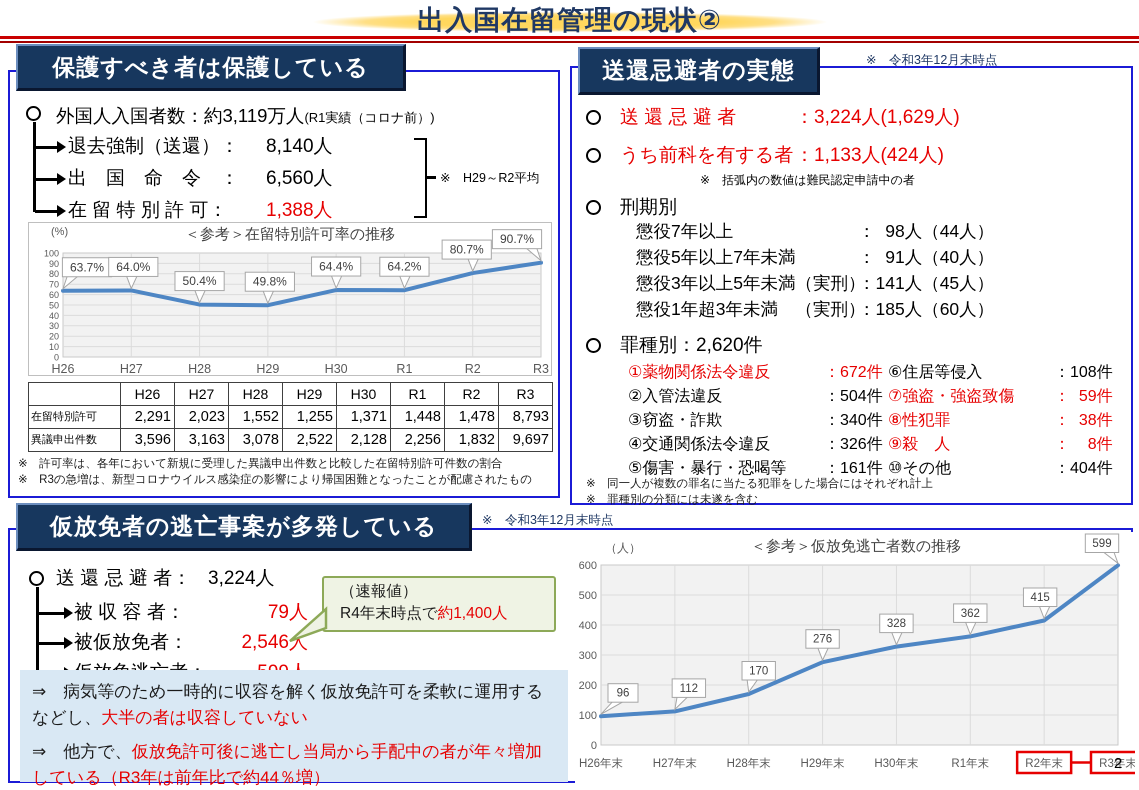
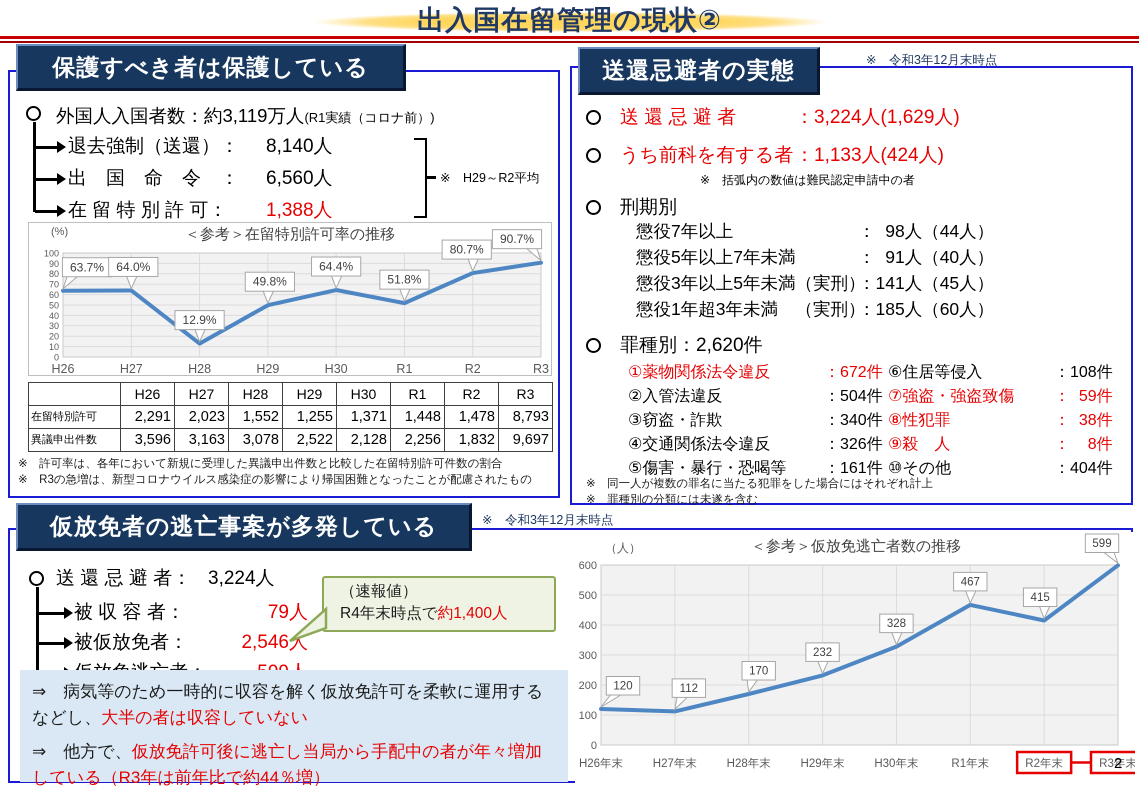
＜参考＞在留特別許可率の推移/H28: 50.4% -> 12.9%
＜参考＞在留特別許可率の推移/R1: 64.2% -> 51.8%
＜参考＞仮放免逃亡者数の推移/H26年末: 96 -> 120
＜参考＞仮放免逃亡者数の推移/H29年末: 276 -> 232
＜参考＞仮放免逃亡者数の推移/R1年末: 362 -> 467
